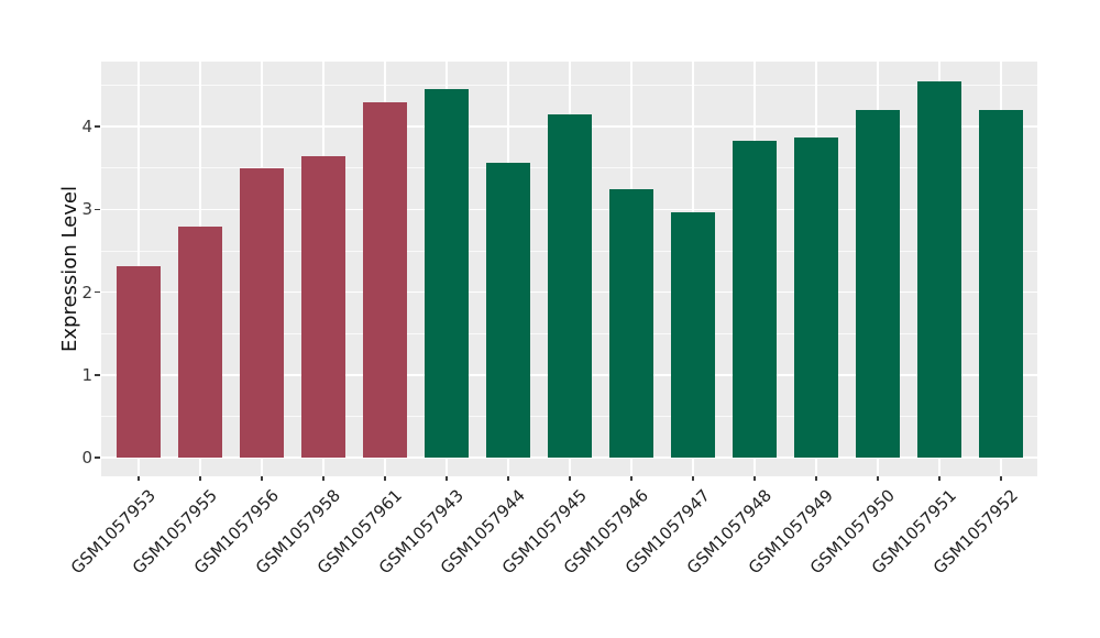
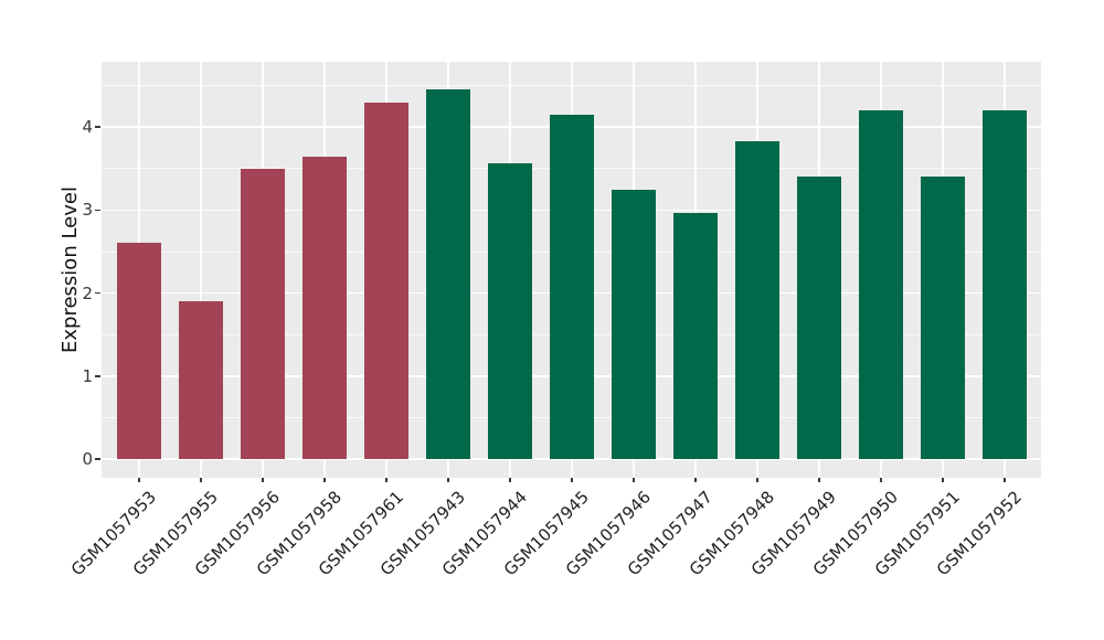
GSM1057953: 2.3 -> 2.6
GSM1057955: 2.8 -> 1.9
GSM1057949: 3.9 -> 3.4
GSM1057951: 4.5 -> 3.4
